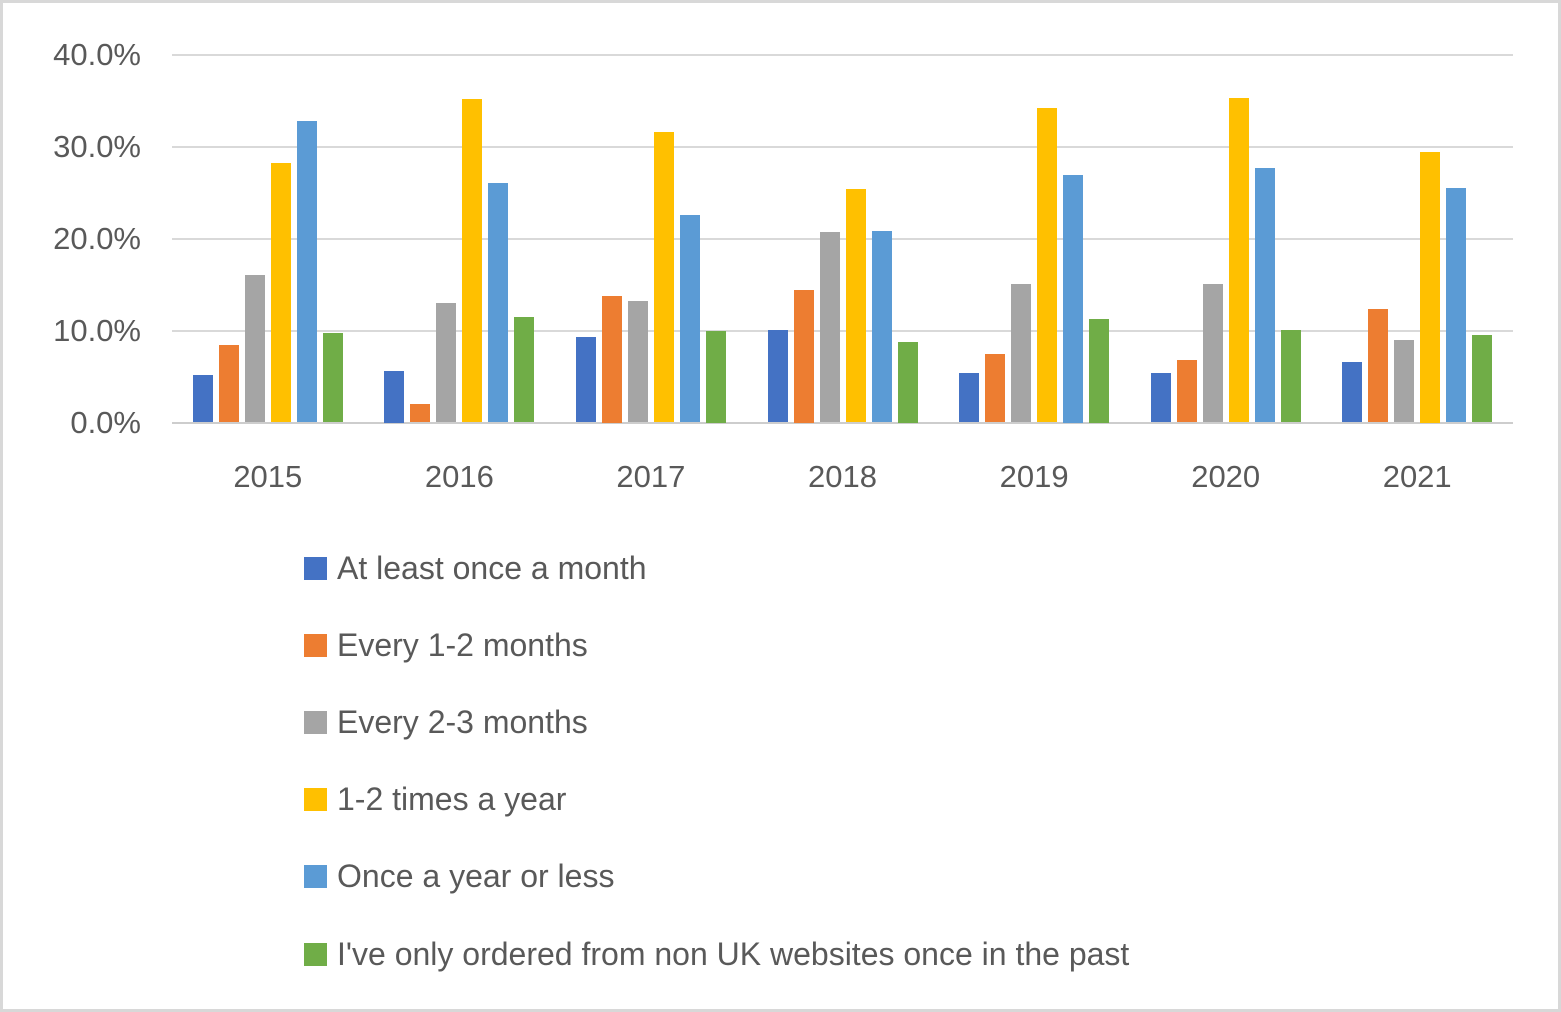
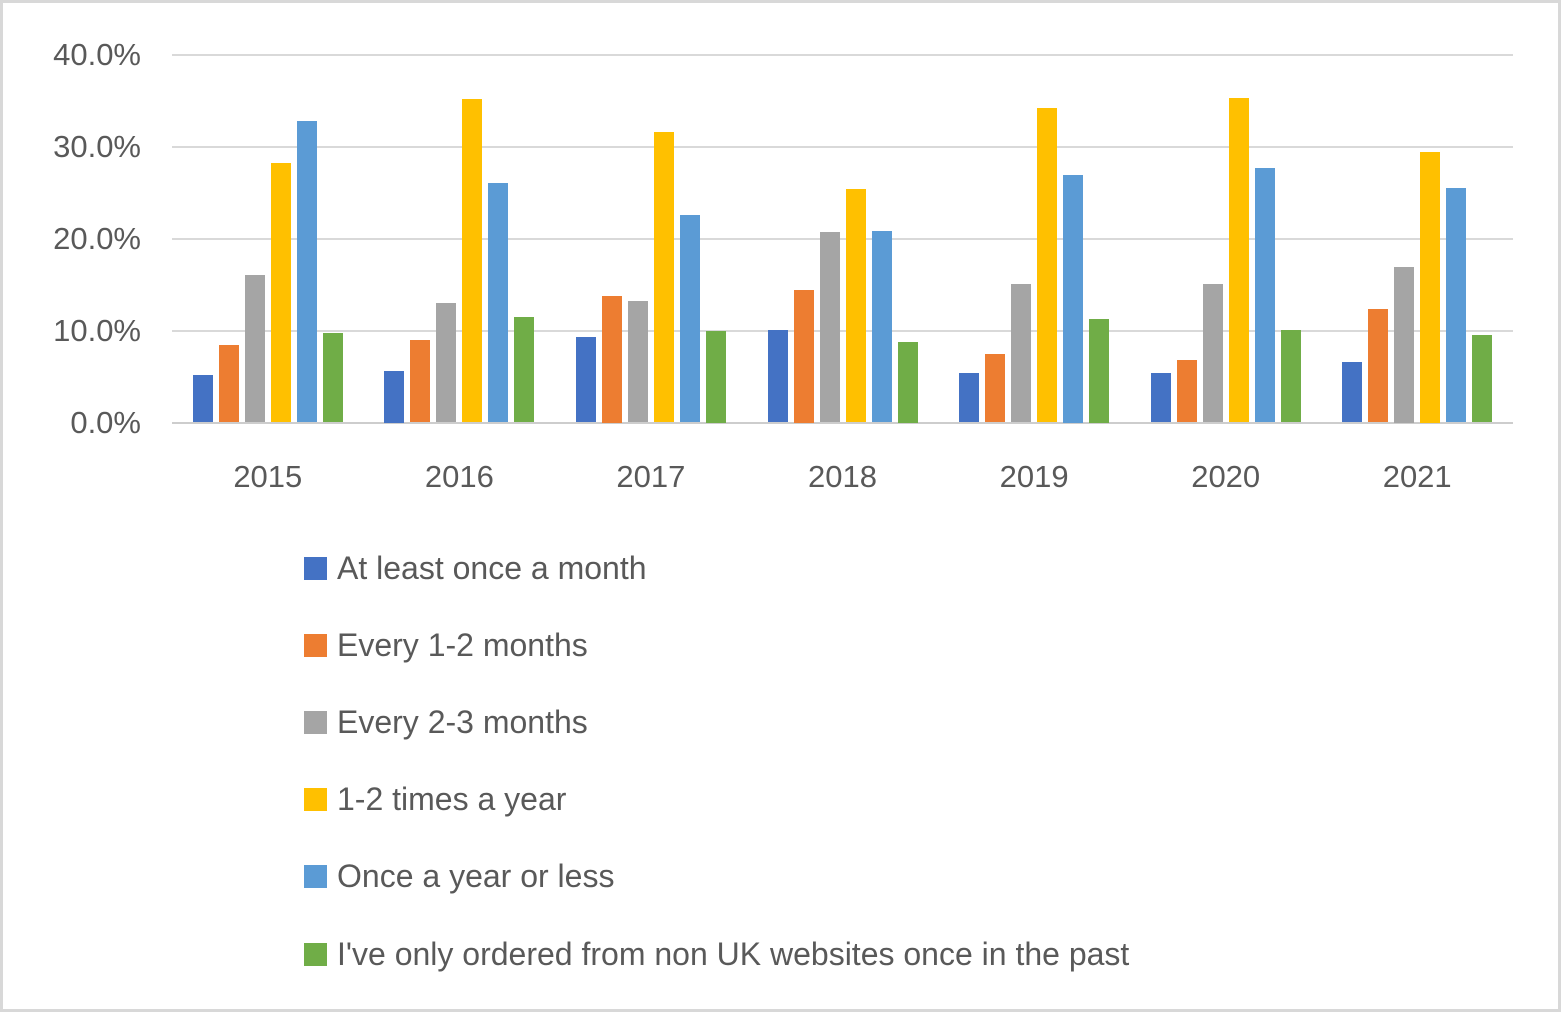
Every 1-2 months/2016: 2% -> 9%
Every 2-3 months/2021: 9% -> 17%
